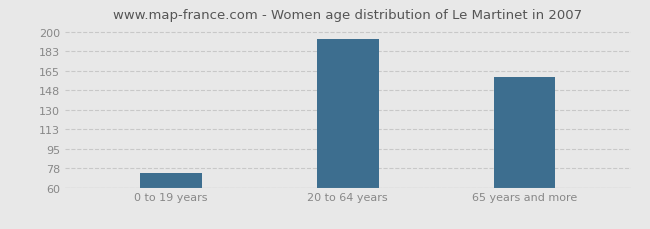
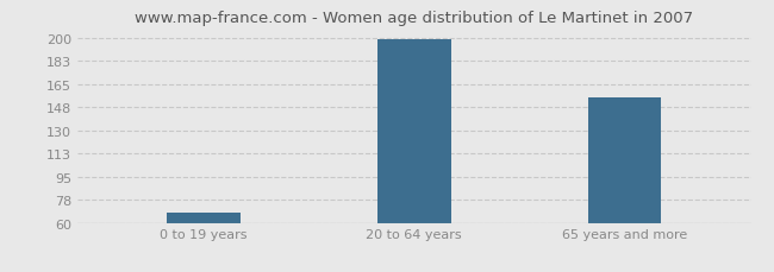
0 to 19 years: 73 -> 68
20 to 64 years: 194 -> 199
65 years and more: 160 -> 155
